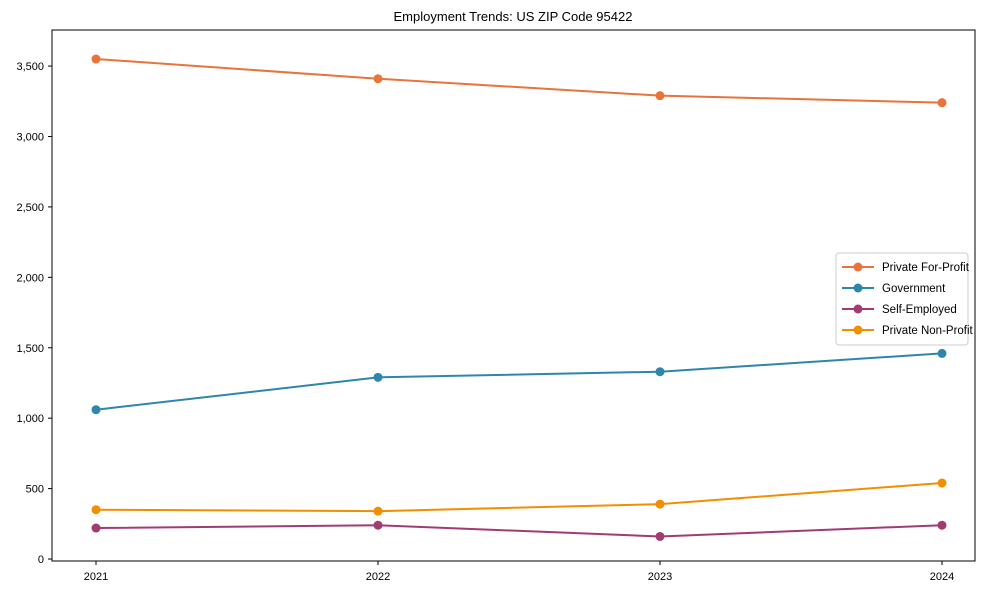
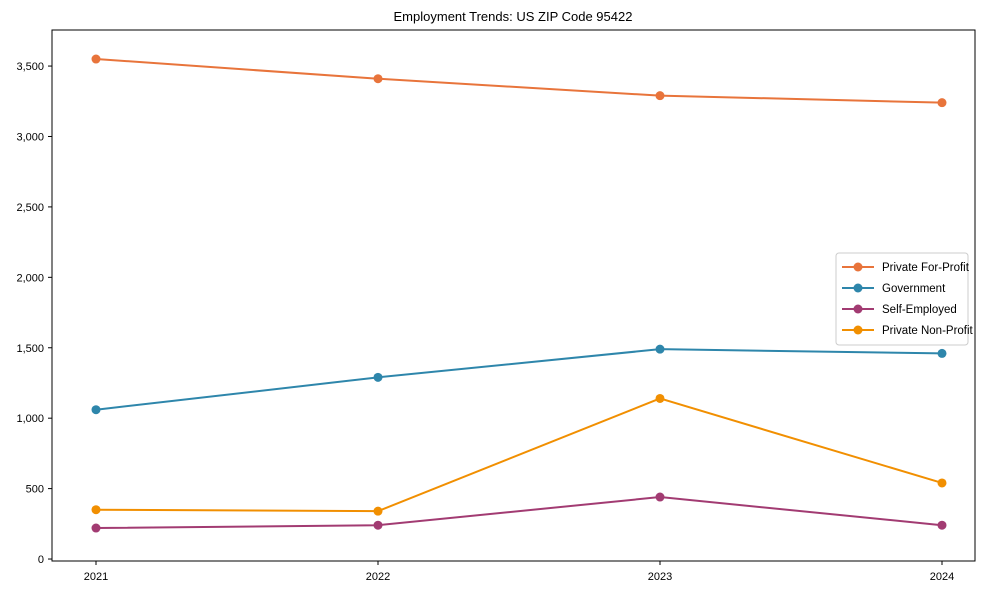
Government/2023: 1330 -> 1490
Self-Employed/2023: 160 -> 440
Private Non-Profit/2023: 390 -> 1140
